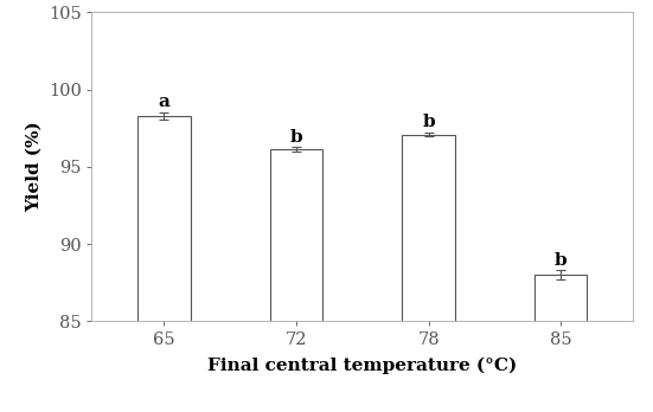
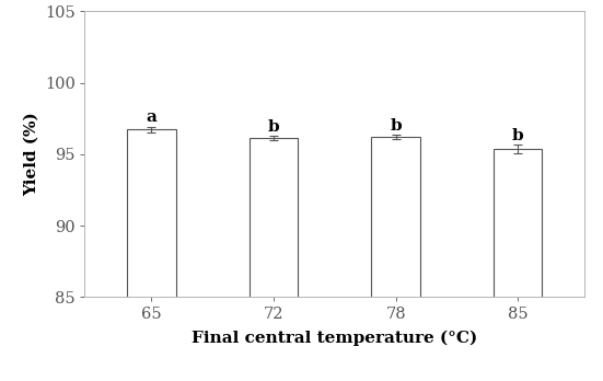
65: 98.3 -> 96.7
78: 97.1 -> 96.2
85: 88.0 -> 95.4
